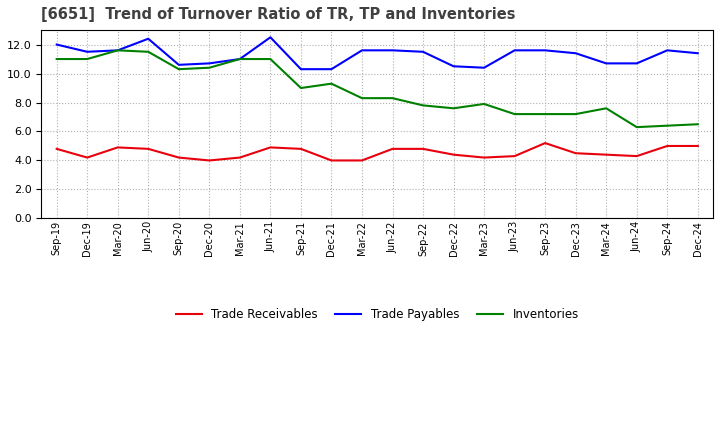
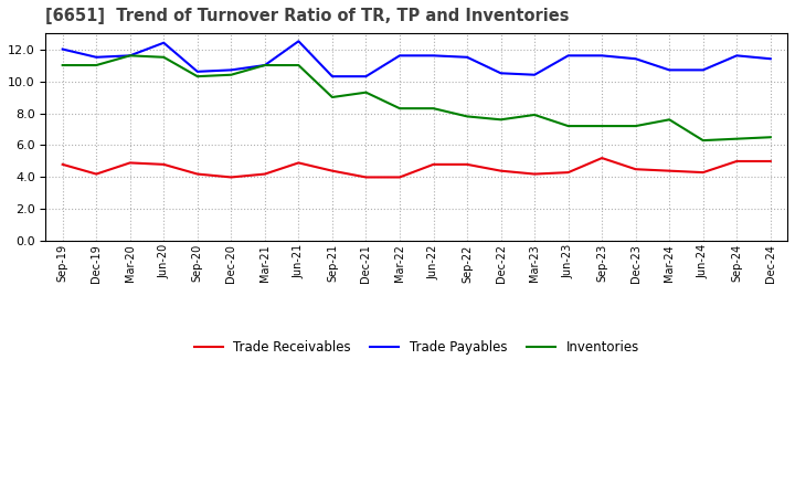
Trade Receivables/Sep-21: 4.8 -> 4.4
